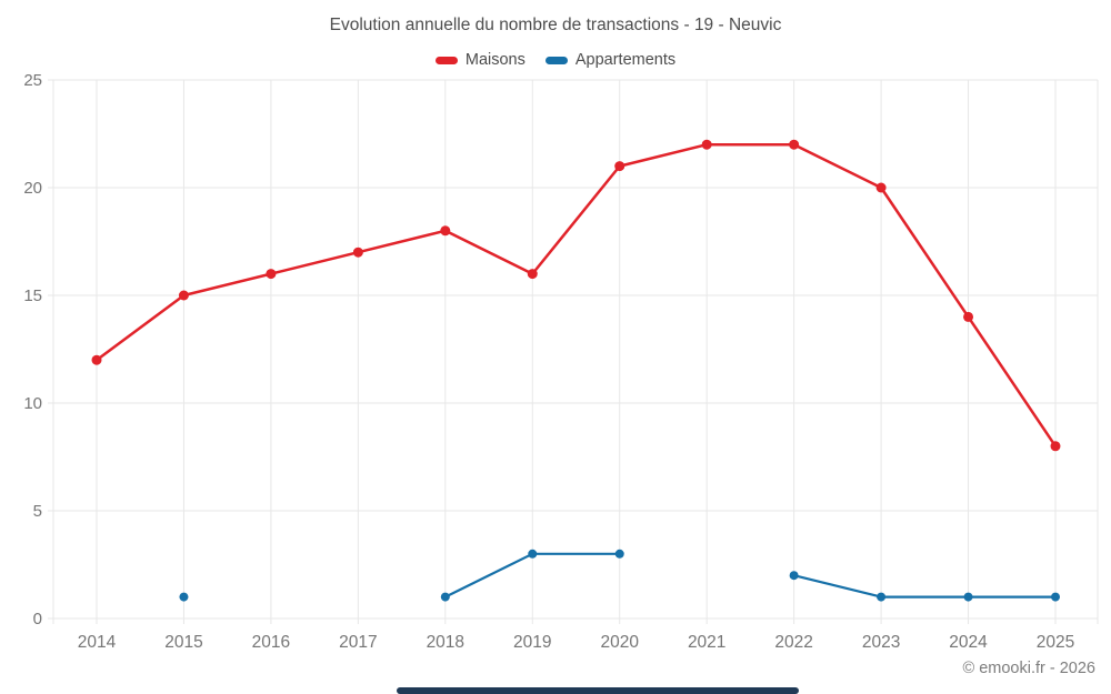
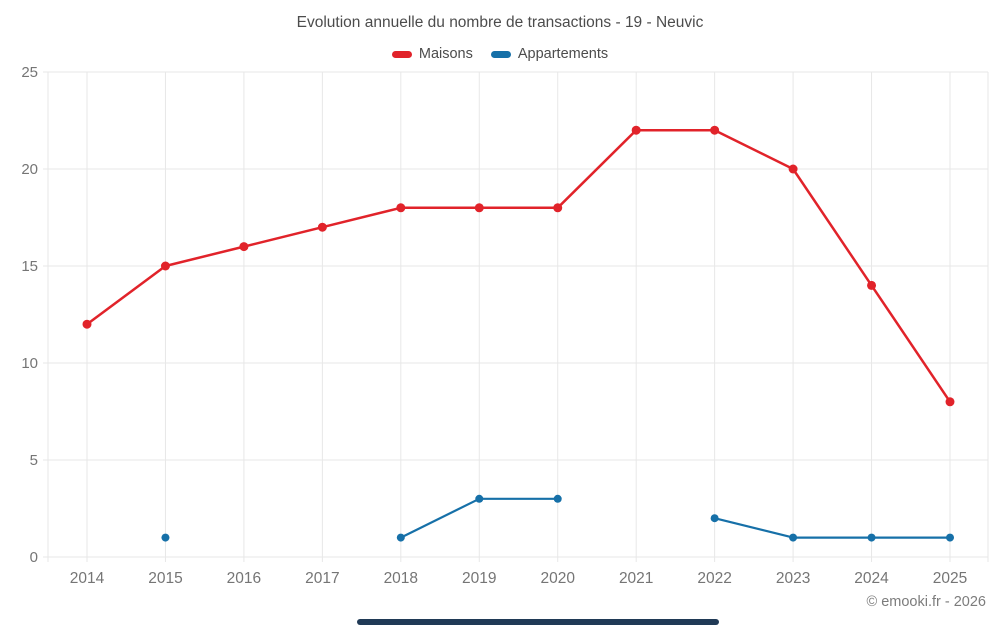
Maisons/2019: 16 -> 18
Maisons/2020: 21 -> 18
